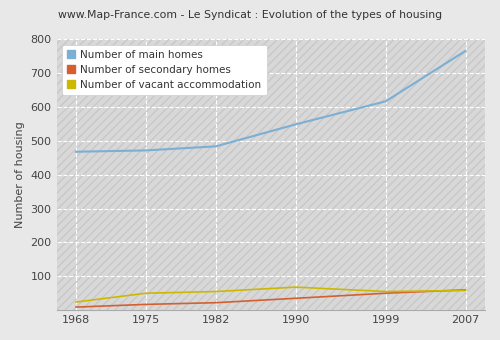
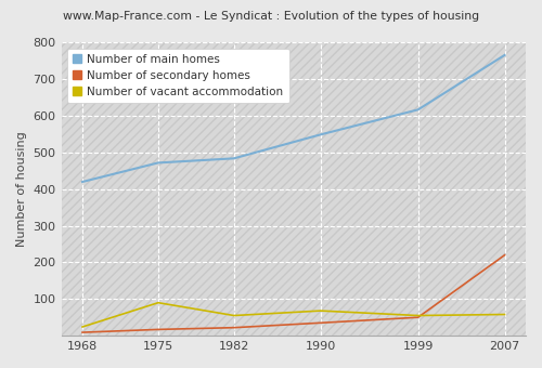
Number of main homes/1968: 468 -> 420
Number of vacant accommodation/1975: 50 -> 90
Number of secondary homes/2007: 60 -> 220
